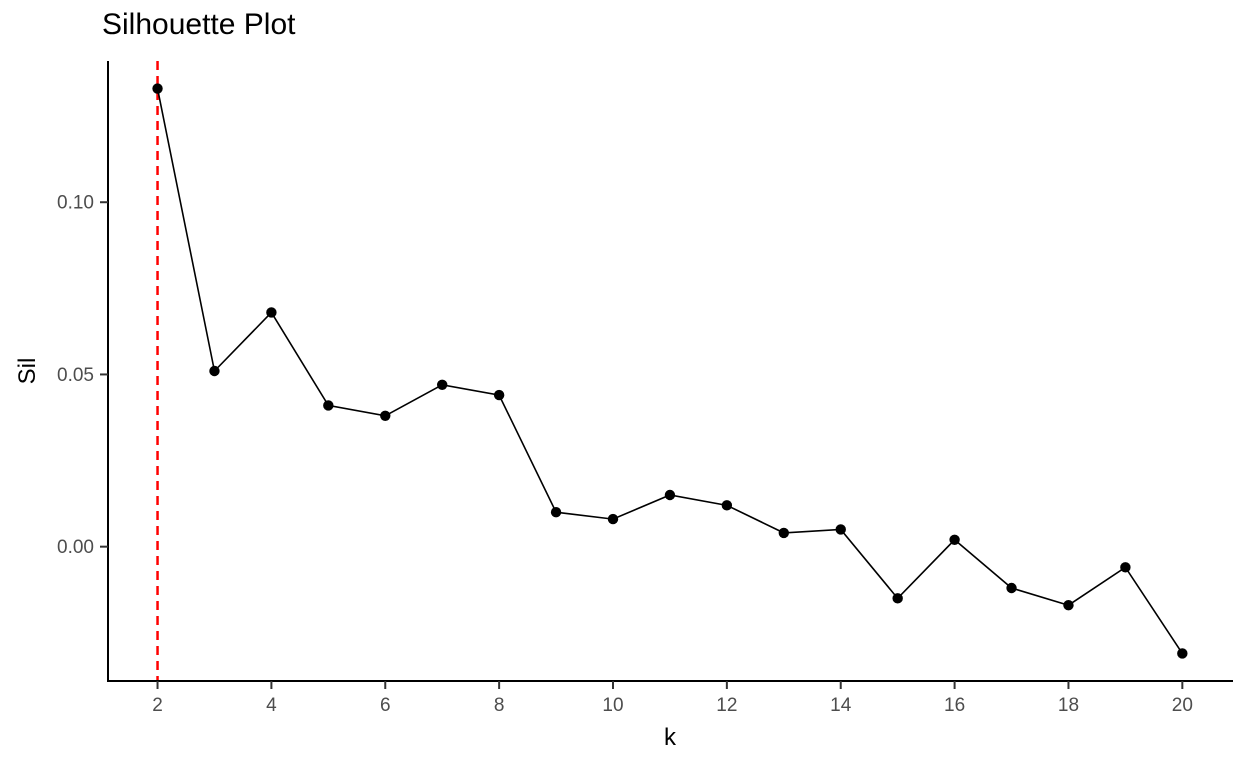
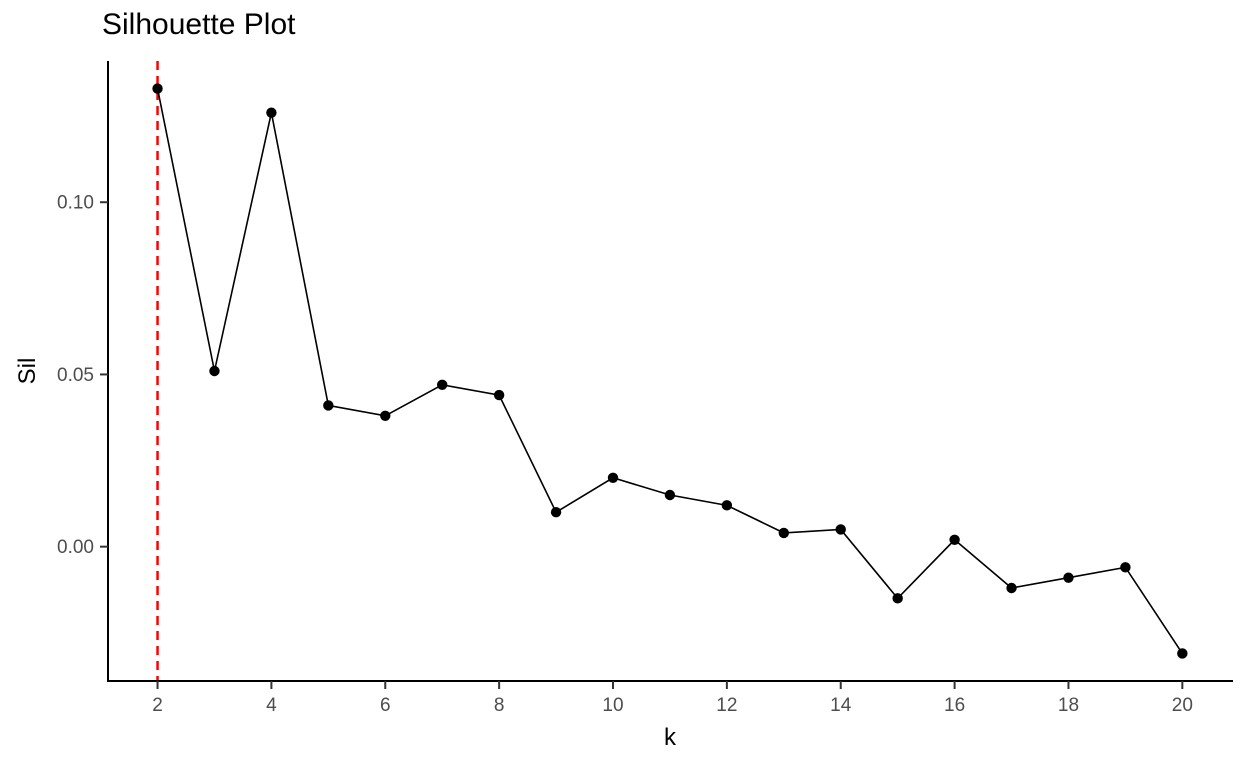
4: 0.068 -> 0.126
10: 0.008 -> 0.020
18: -0.017 -> -0.009
